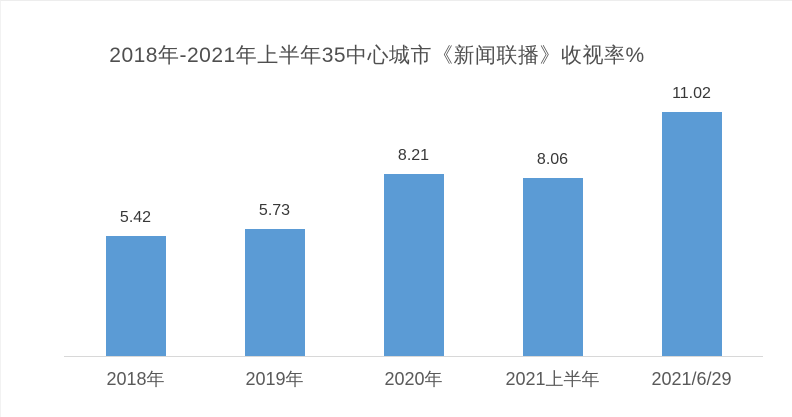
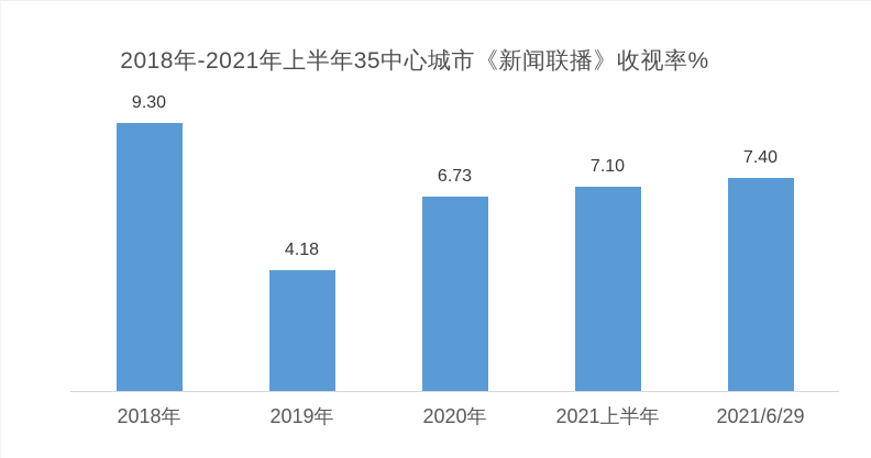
2018年: 5.42 -> 9.30
2019年: 5.73 -> 4.18
2020年: 8.21 -> 6.73
2021上半年: 8.06 -> 7.10
2021/6/29: 11.02 -> 7.40
